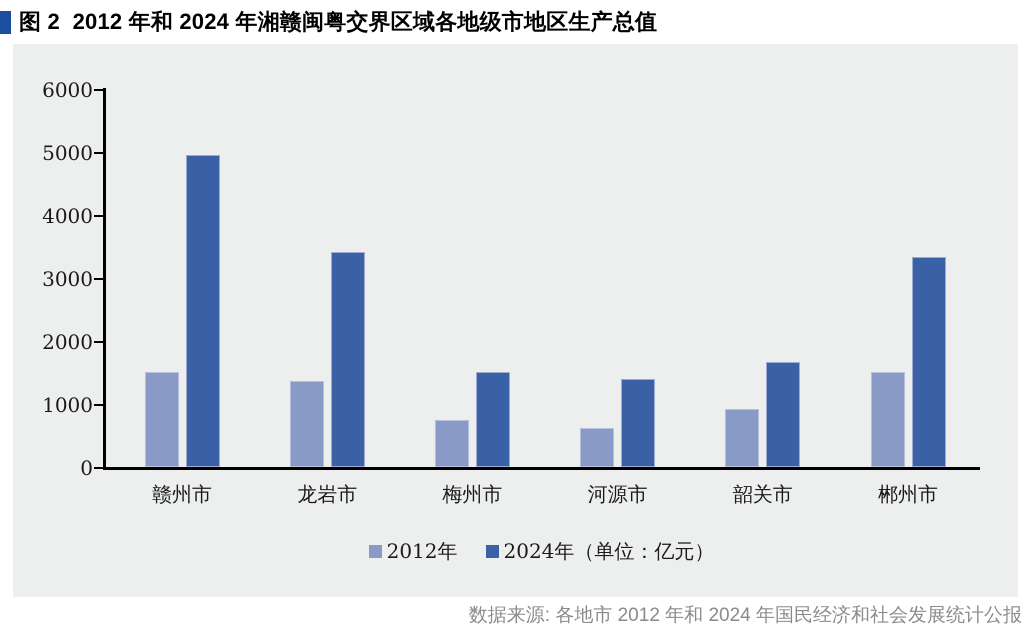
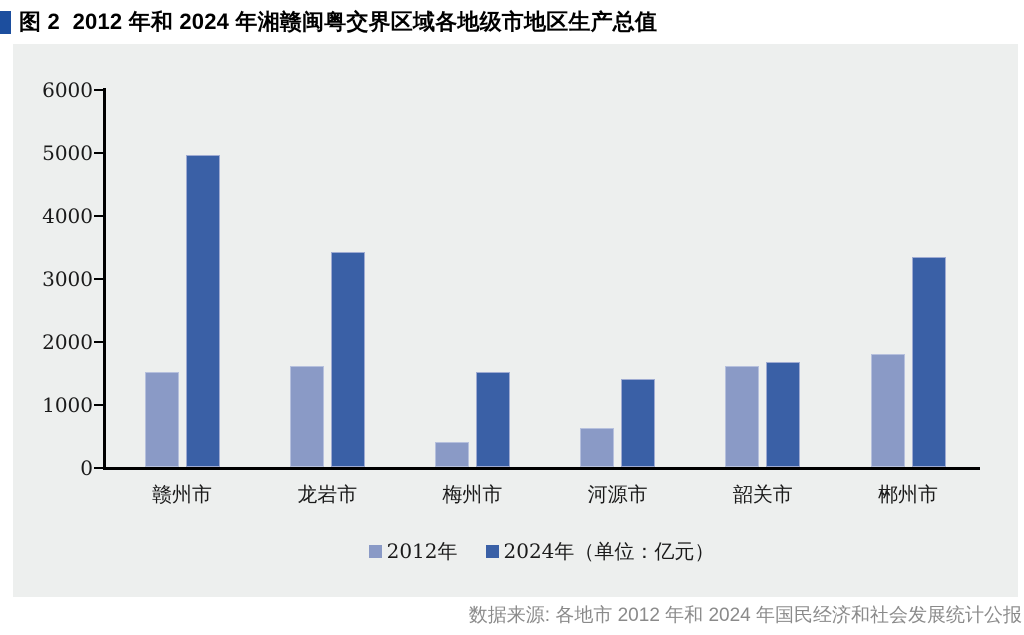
2012年/龙岩市: 1400 -> 1600
2012年/梅州市: 700 -> 400
2012年/韶关市: 900 -> 1600
2012年/郴州市: 1500 -> 1800
